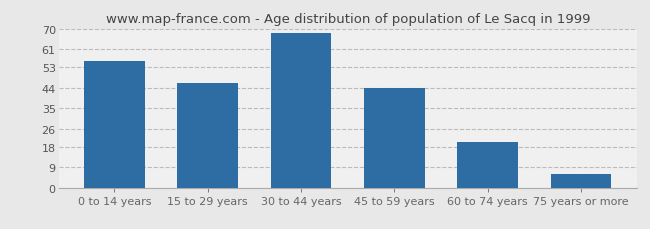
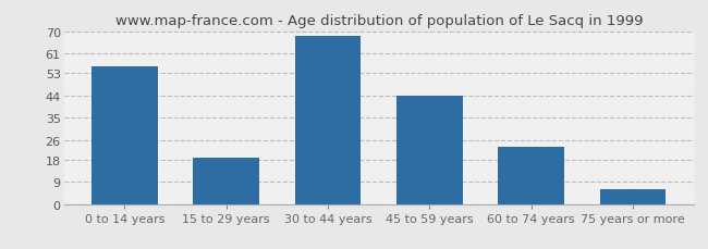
15 to 29 years: 46 -> 19
60 to 74 years: 20 -> 23
